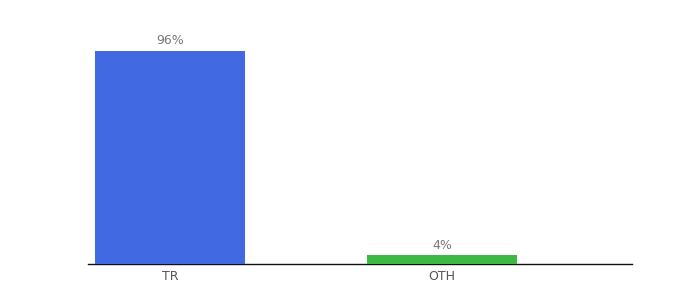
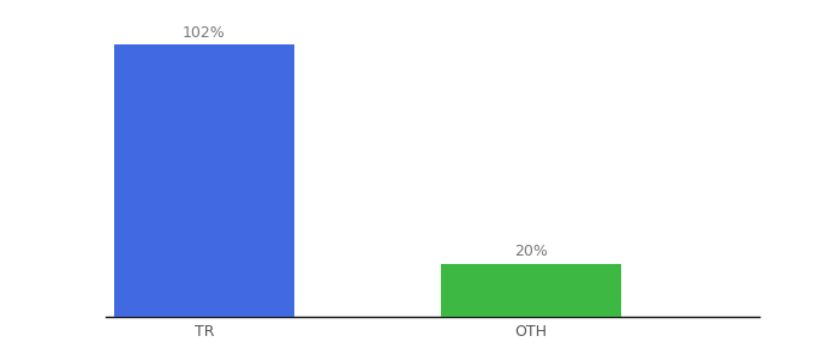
TR: 96% -> 102%
OTH: 4% -> 20%
